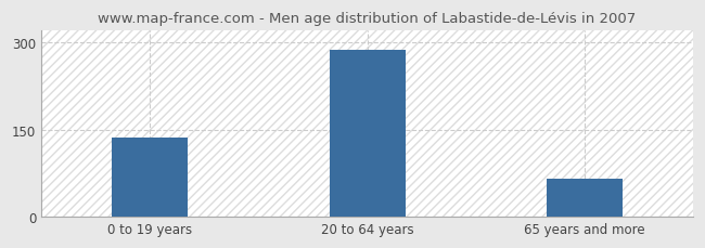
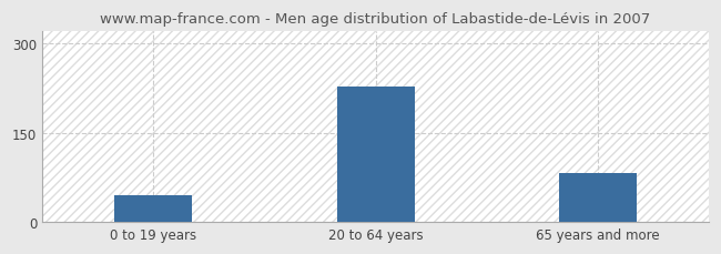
0 to 19 years: 136 -> 44
20 to 64 years: 287 -> 228
65 years and more: 65 -> 82
